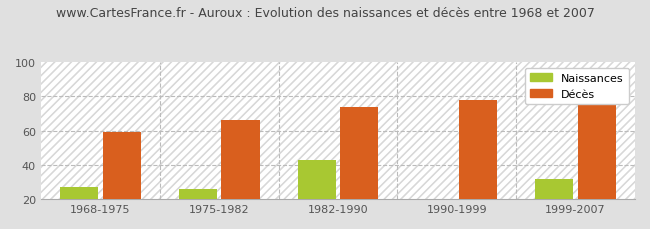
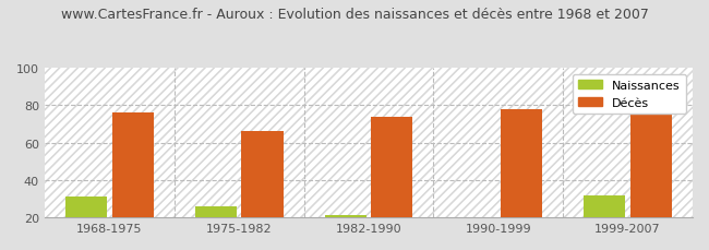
Naissances/1968-1975: 27 -> 31
Décès/1968-1975: 59 -> 76
Naissances/1982-1990: 43 -> 21
